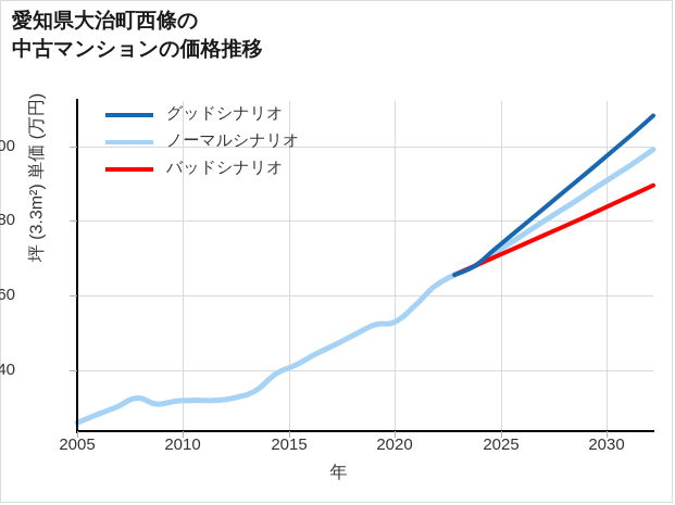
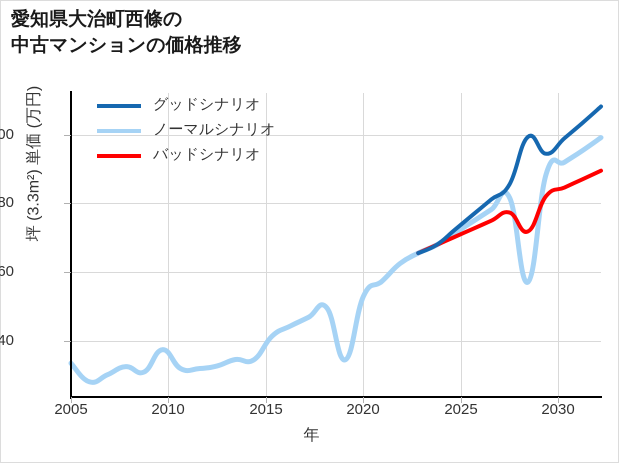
ノーマルシナリオ/2005: 26 -> 34
ノーマルシナリオ/2010: 32 -> 38
ノーマルシナリオ/2015: 40 -> 35
ノーマルシナリオ/2020: 53 -> 35
ノーマルシナリオ/2030: 86 -> 58
グッドシナリオ/2030: 92 -> 101
バッドシナリオ/2030: 81 -> 73
